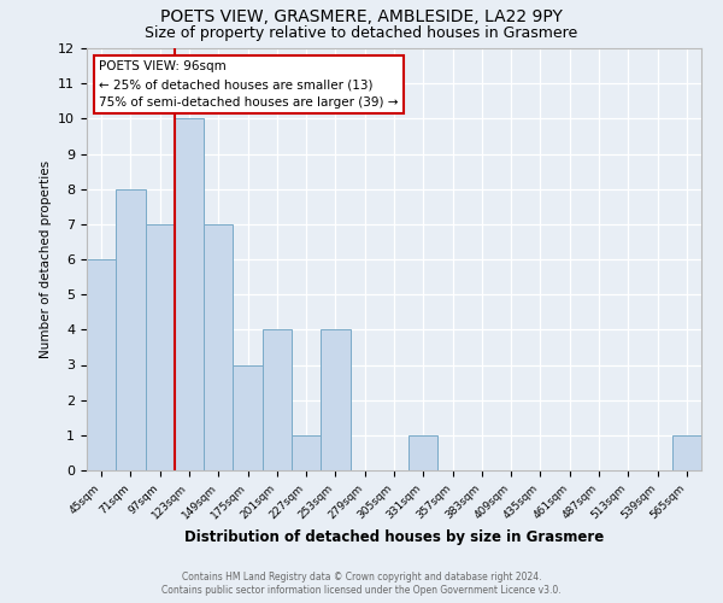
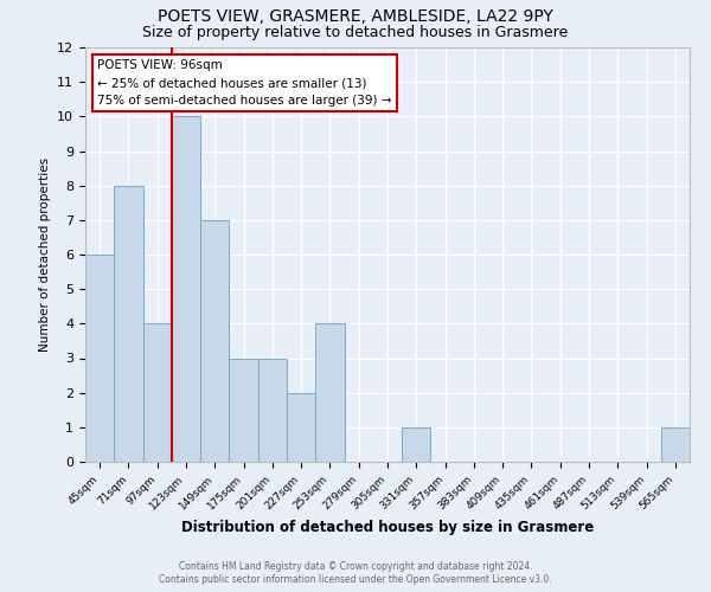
97sqm: 7 -> 4
201sqm: 4 -> 3
227sqm: 1 -> 2
